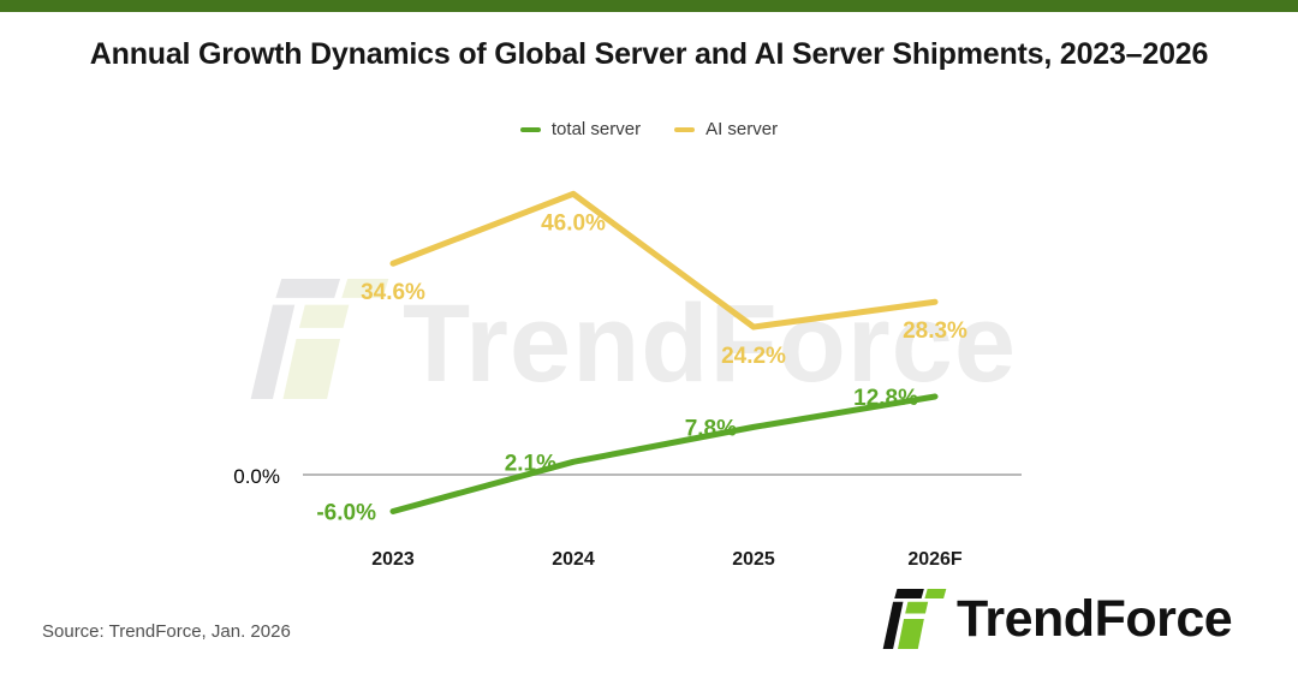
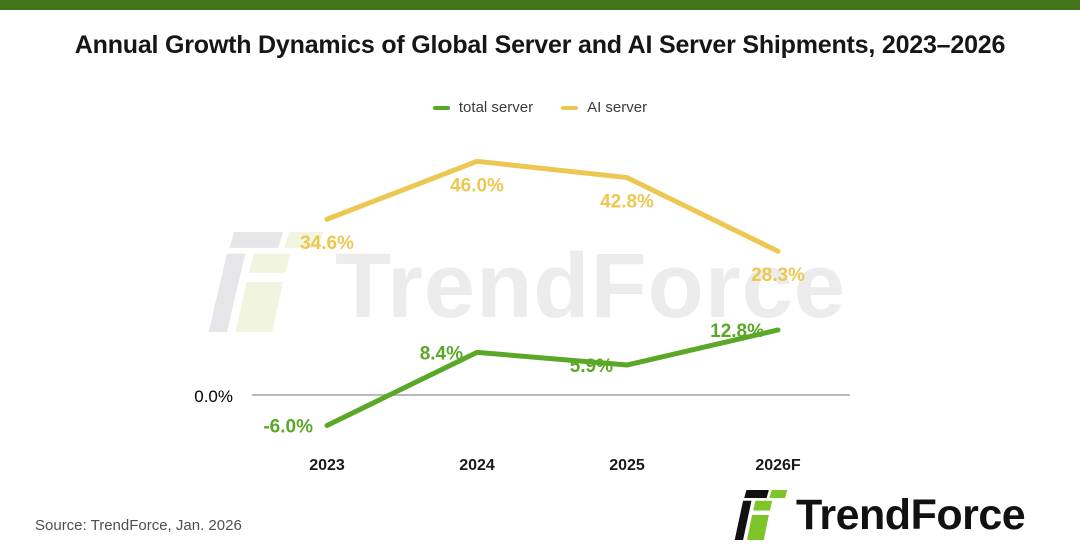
total server/2024: 2.1% -> 8.4%
total server/2025: 7.8% -> 5.9%
AI server/2025: 24.2% -> 42.8%
